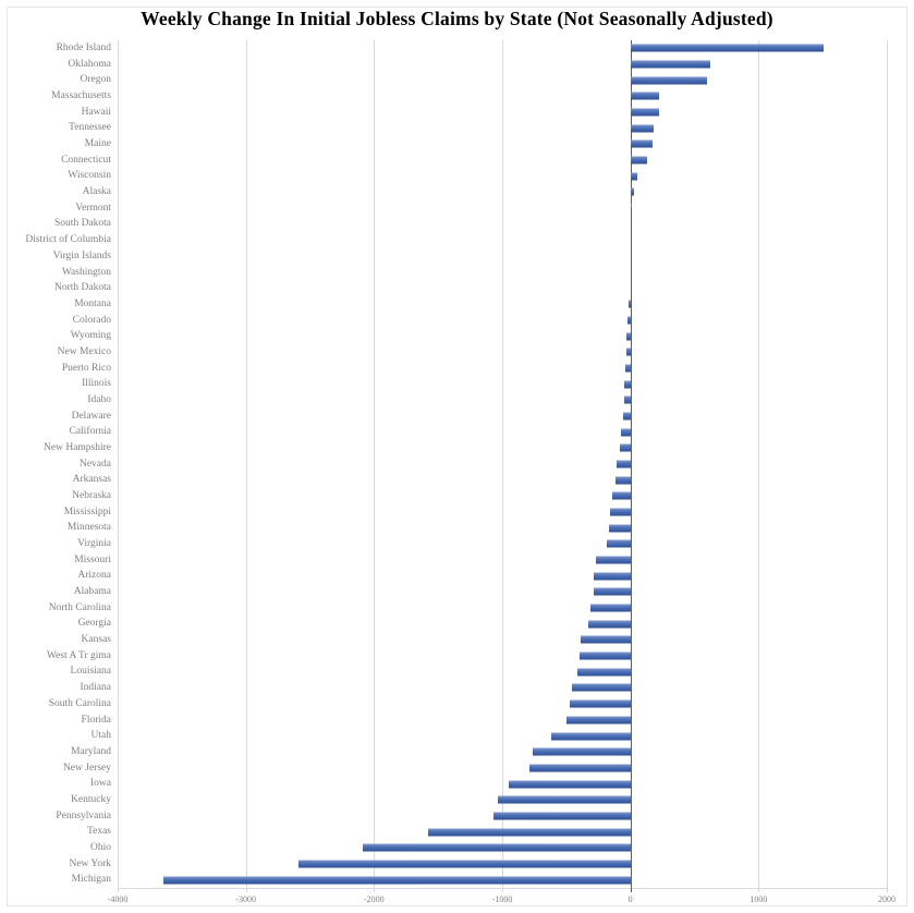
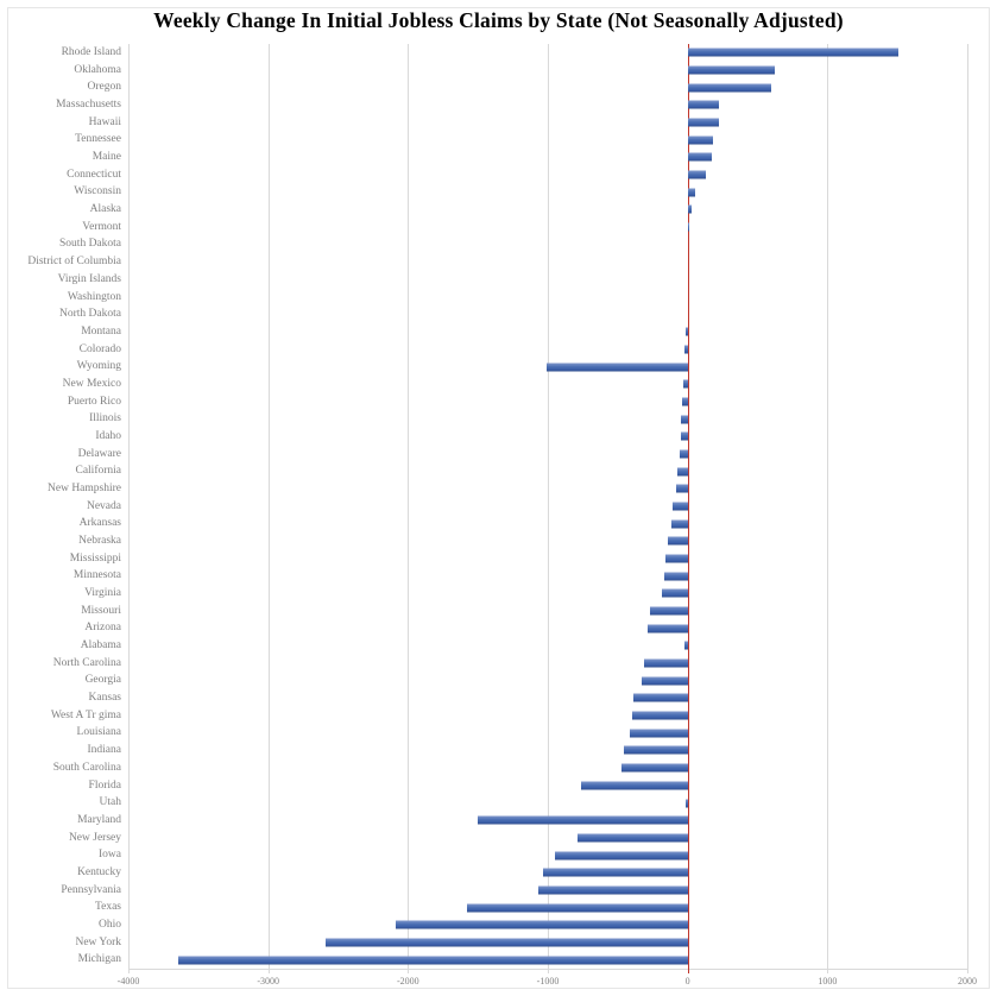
Wyoming: -30 -> -1010
Alabama: -290 -> -20
Florida: -500 -> -760
Utah: -620 -> -10
Maryland: -760 -> -1500
